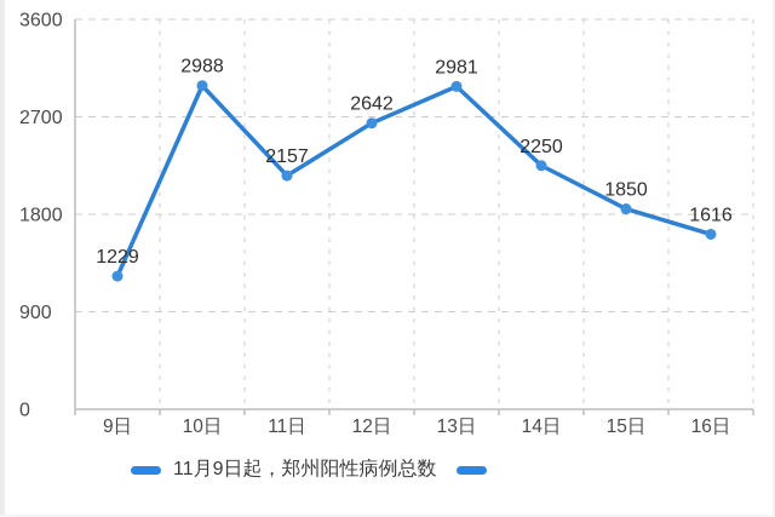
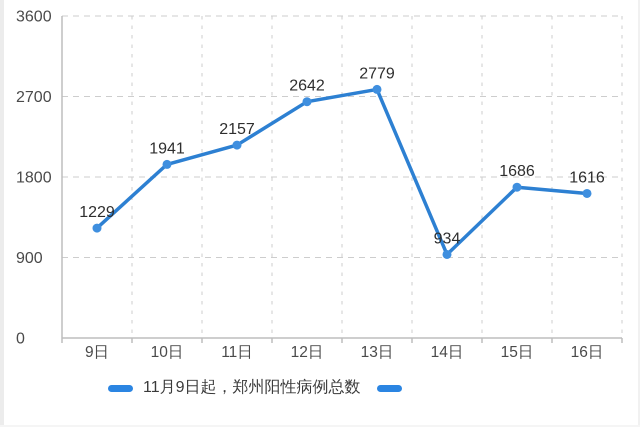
10日: 2988 -> 1941
13日: 2981 -> 2779
14日: 2250 -> 934
15日: 1850 -> 1686
